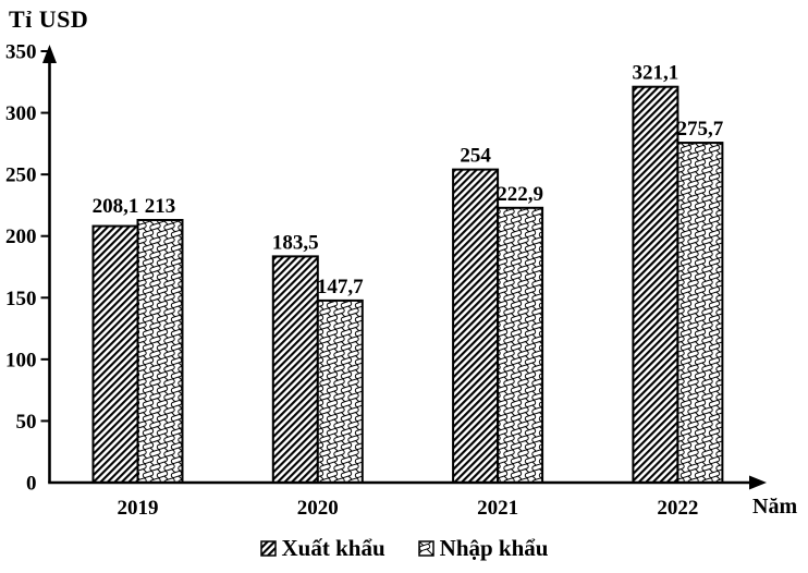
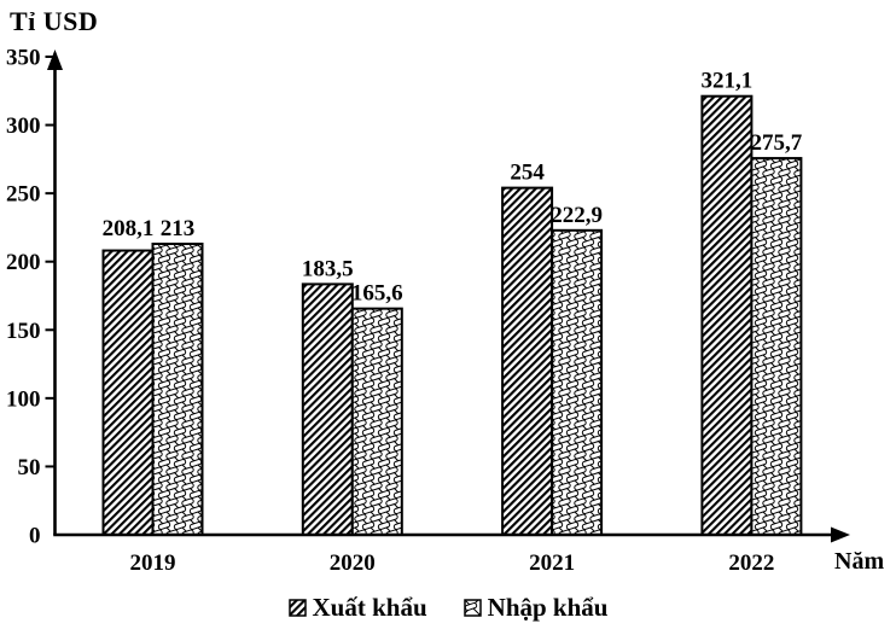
Nhập khẩu/2020: 147,7 -> 165,6
